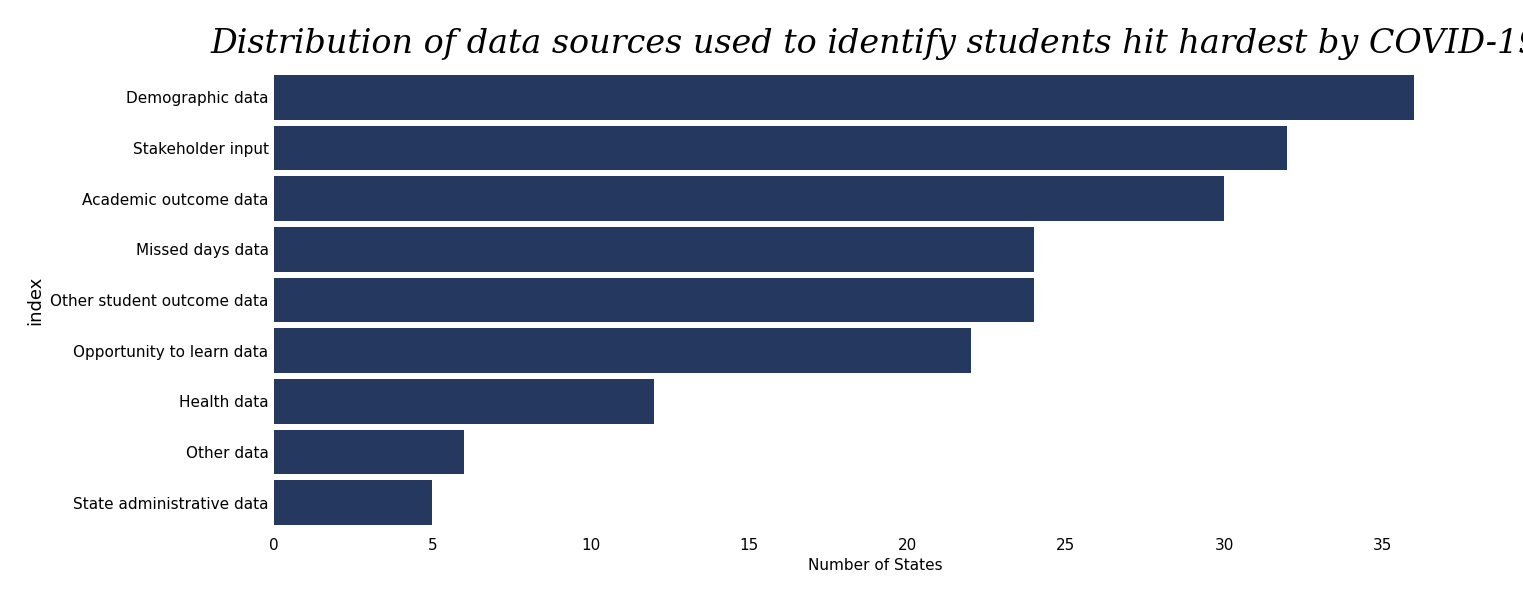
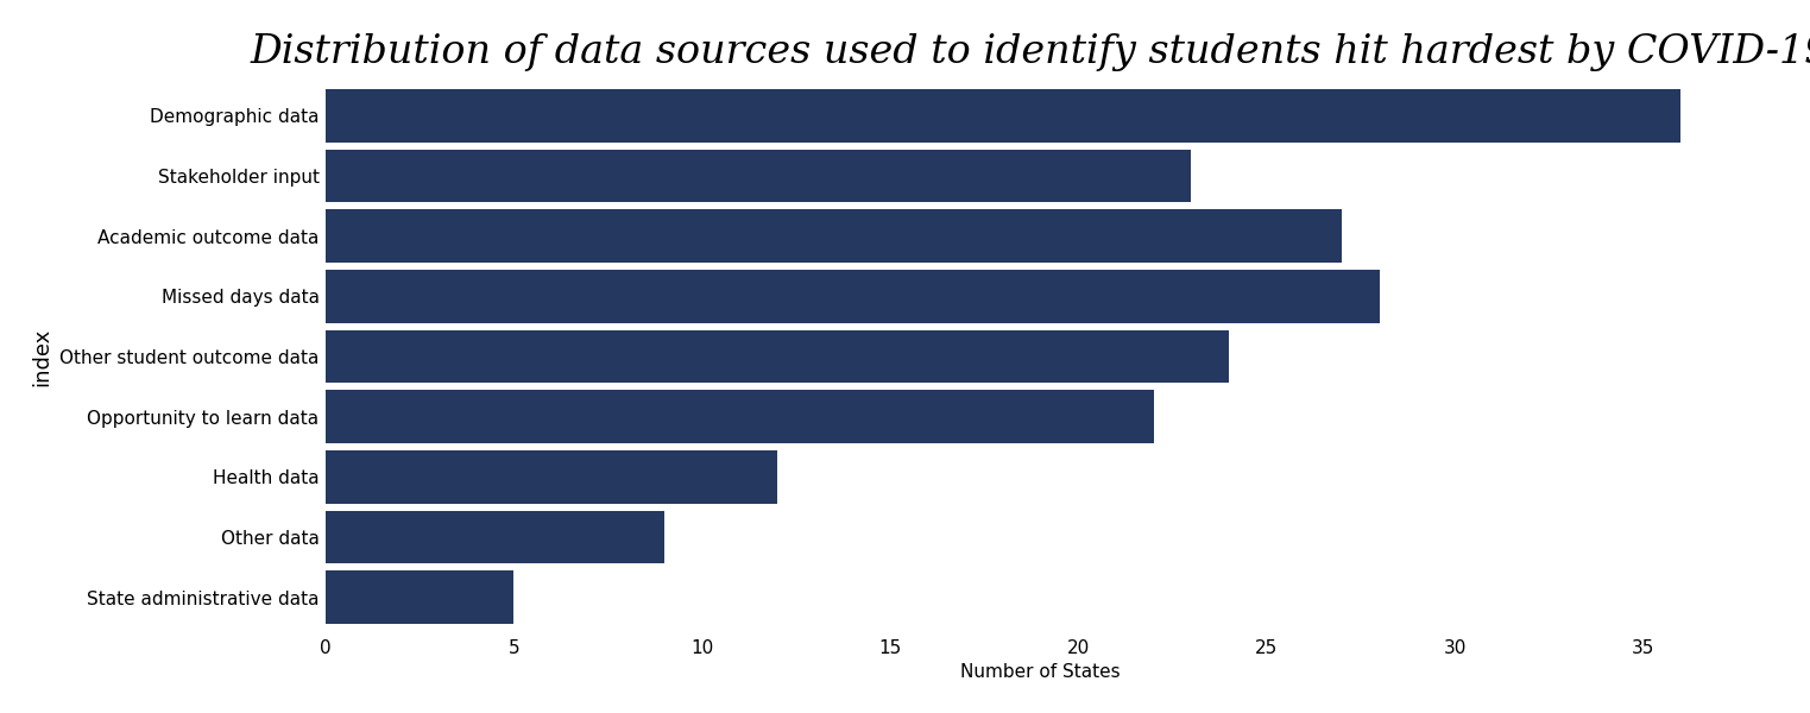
Stakeholder input: 32 -> 23
Academic outcome data: 30 -> 27
Missed days data: 24 -> 28
Other data: 6 -> 9
